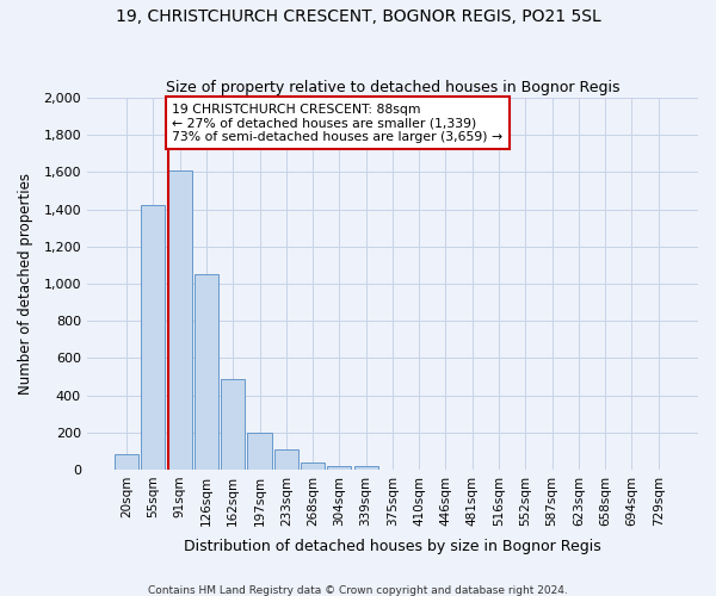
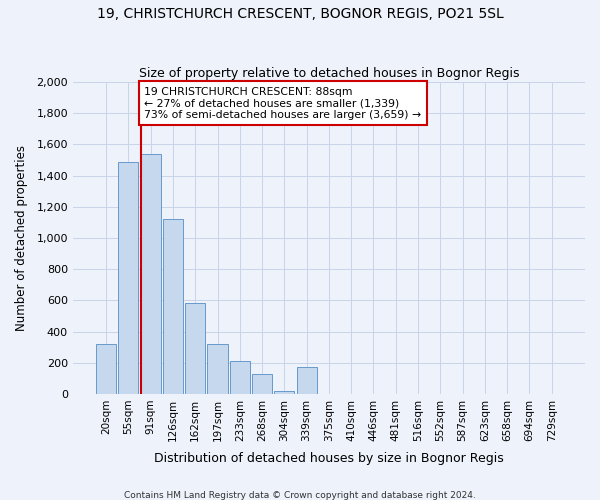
20sqm: 80 -> 320
55sqm: 1,420 -> 1,490
91sqm: 1,610 -> 1,540
126sqm: 1,050 -> 1,120
162sqm: 490 -> 580
197sqm: 200 -> 320
233sqm: 110 -> 210
268sqm: 40 -> 130
339sqm: 20 -> 170
